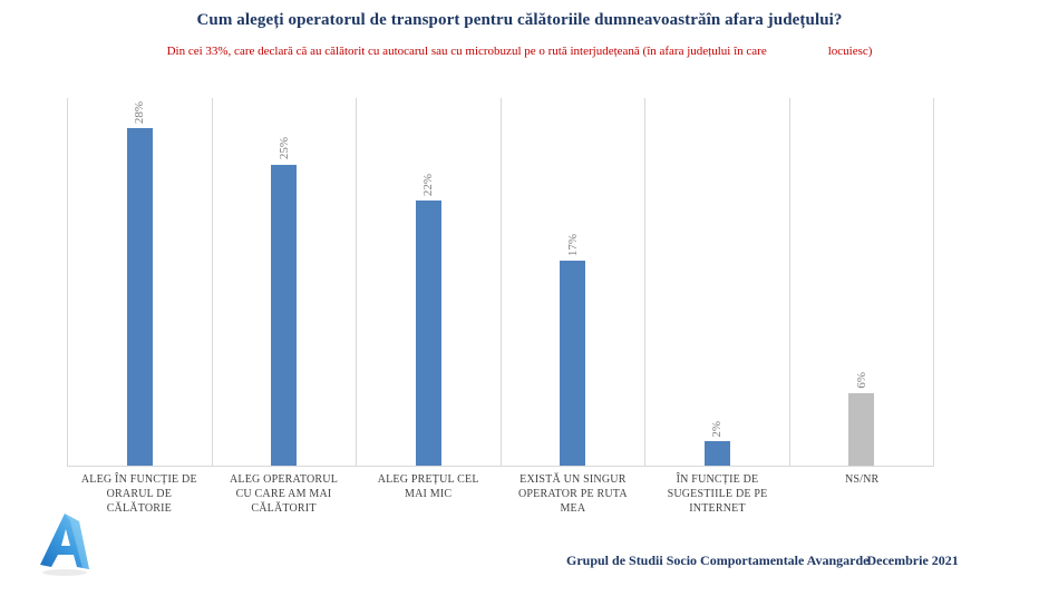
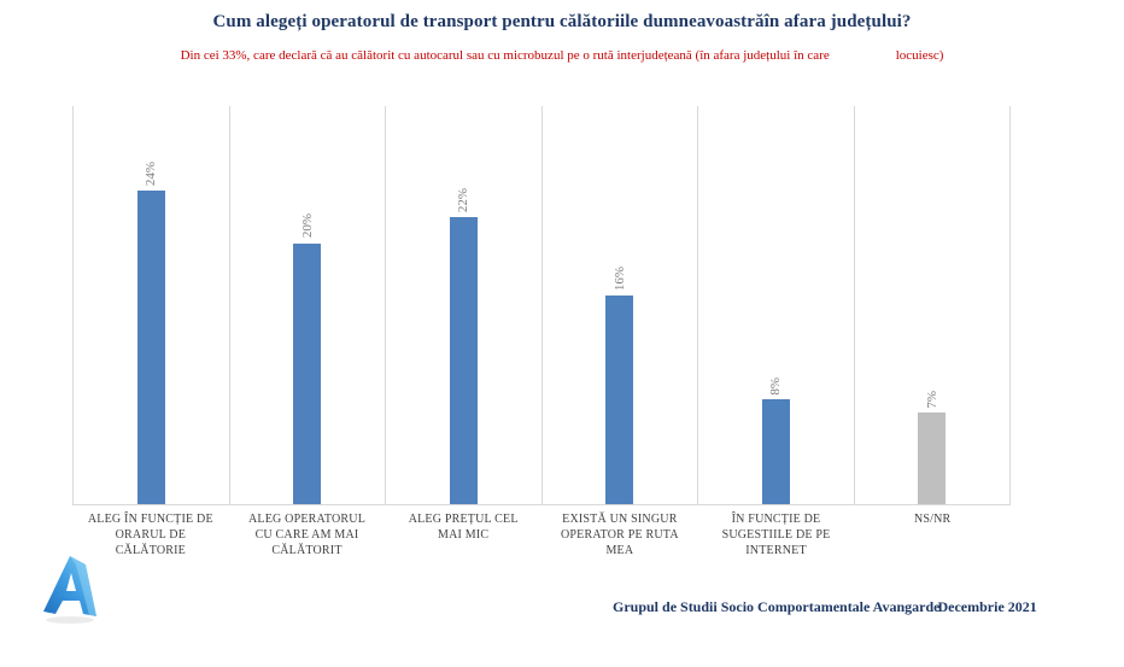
ALEG ÎN FUNCȚIE DE ORARUL DE CĂLĂTORIE: 28% -> 24%
ALEG OPERATORUL CU CARE AM MAI CĂLĂTORIT: 25% -> 20%
EXISTĂ UN SINGUR OPERATOR PE RUTA MEA: 17% -> 16%
ÎN FUNCȚIE DE SUGESTIILE DE PE INTERNET: 2% -> 8%
NS/NR: 6% -> 7%
